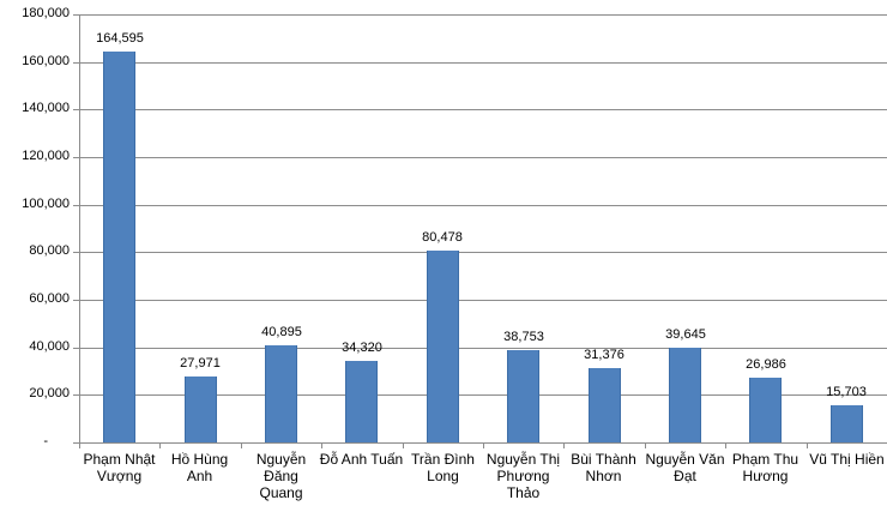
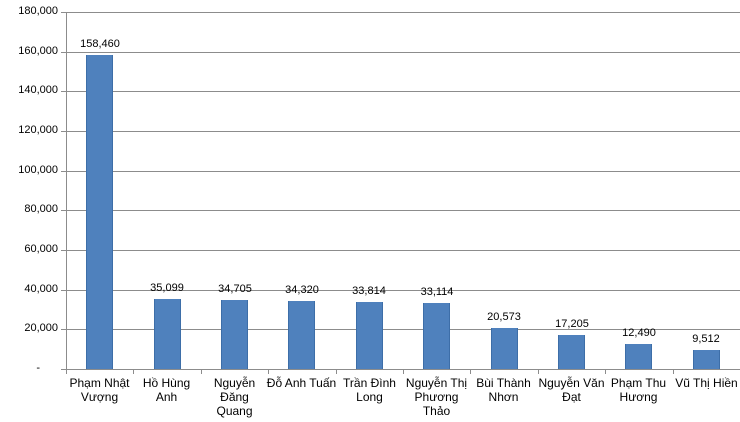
Phạm Nhật Vượng: 164,595 -> 158,460
Hồ Hùng Anh: 27,971 -> 35,099
Nguyễn Đăng Quang: 40,895 -> 34,705
Trần Đình Long: 80,478 -> 33,814
Nguyễn Thị Phương Thảo: 38,753 -> 33,114
Bùi Thành Nhơn: 31,376 -> 20,573
Nguyễn Văn Đạt: 39,645 -> 17,205
Phạm Thu Hương: 26,986 -> 12,490
Vũ Thị Hiền: 15,703 -> 9,512
